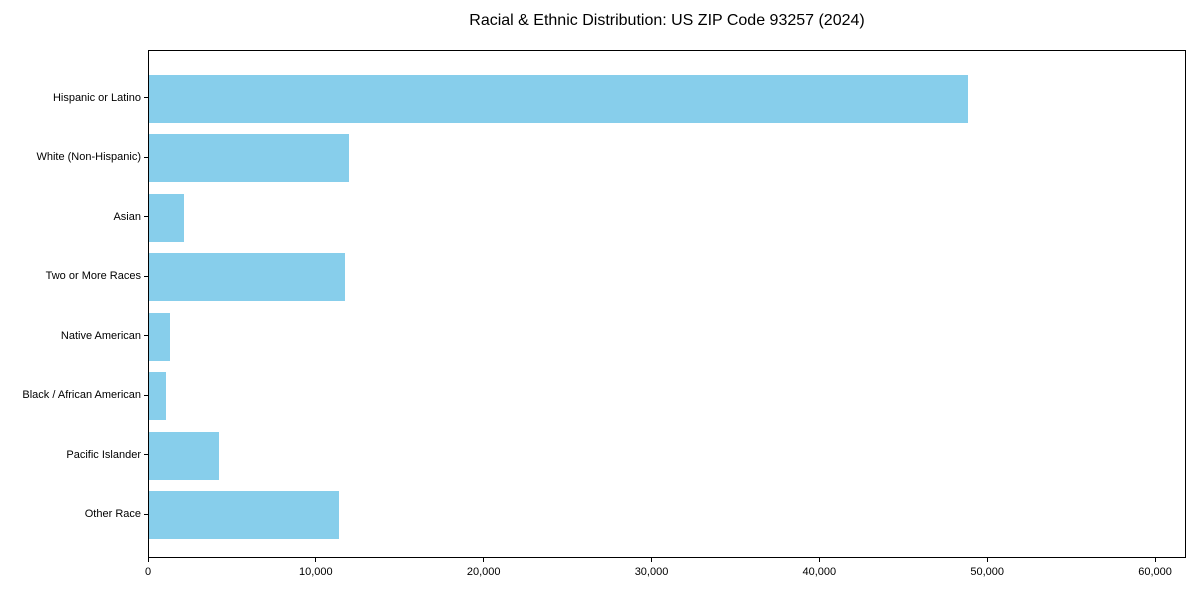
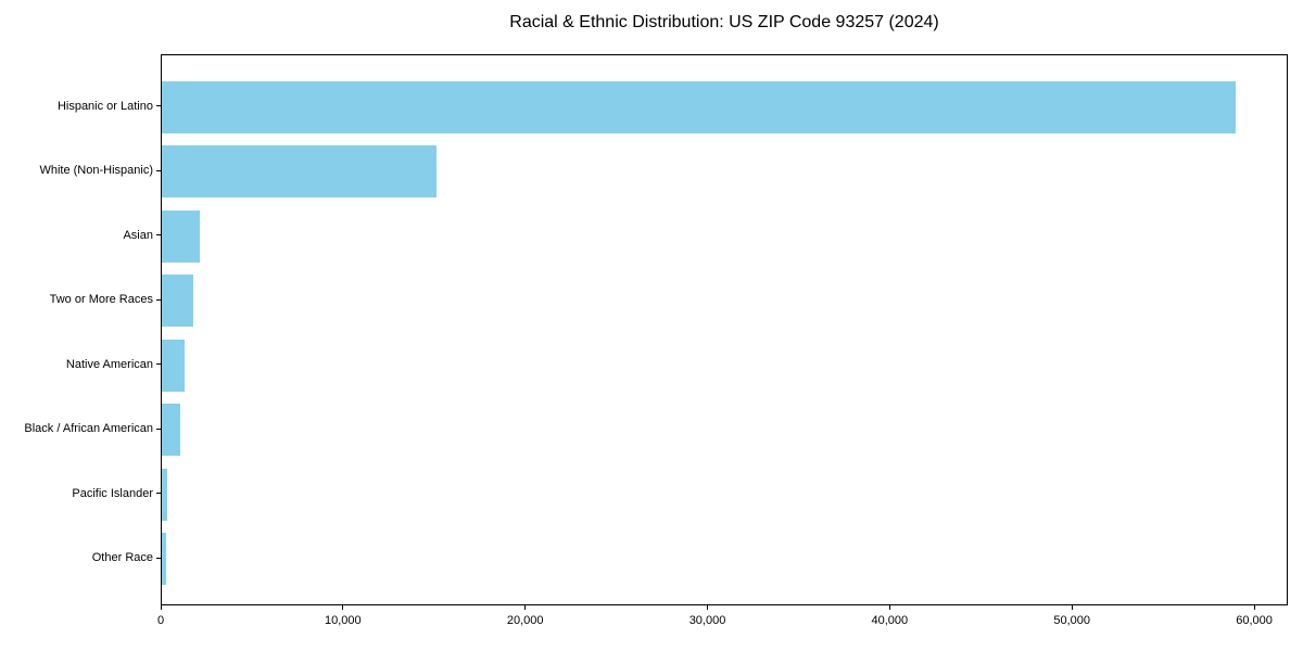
Hispanic or Latino: 48800 -> 58900
White (Non-Hispanic): 11900 -> 15100
Two or More Races: 11700 -> 1700
Pacific Islander: 4200 -> 300
Other Race: 11300 -> 200
